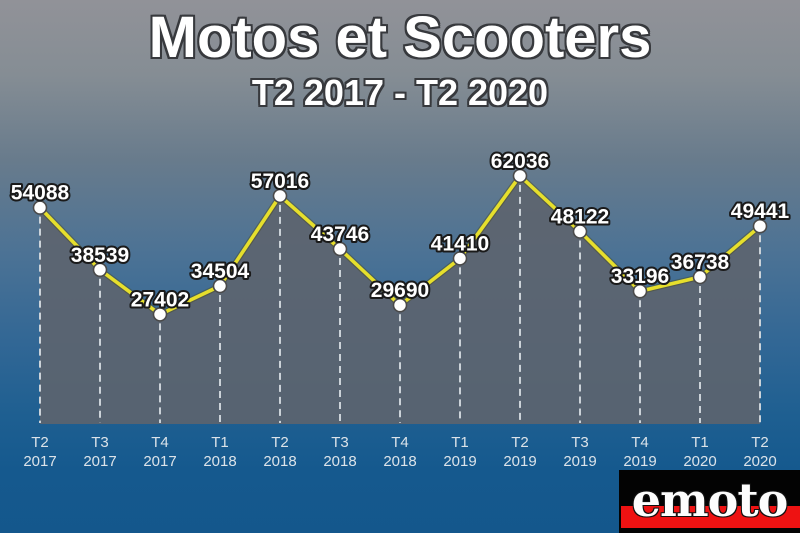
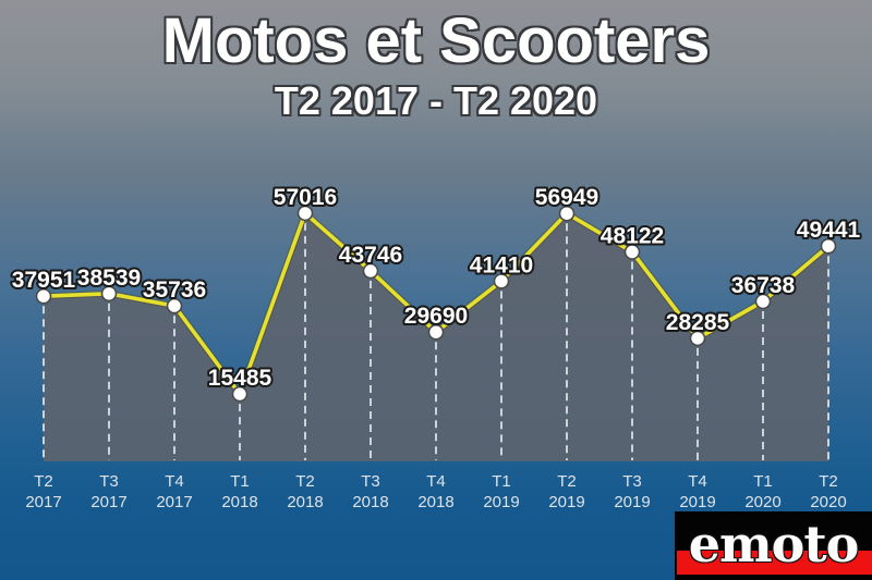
T2 2017: 54088 -> 37951
T4 2017: 27402 -> 35736
T1 2018: 34504 -> 15485
T2 2019: 62036 -> 56949
T4 2019: 33196 -> 28285
